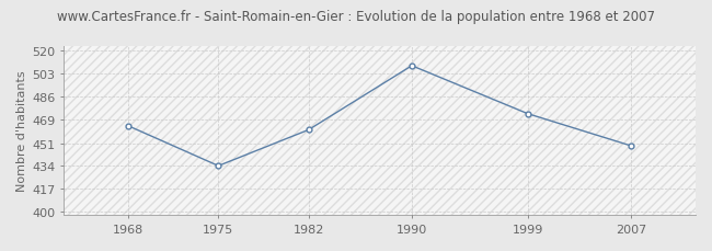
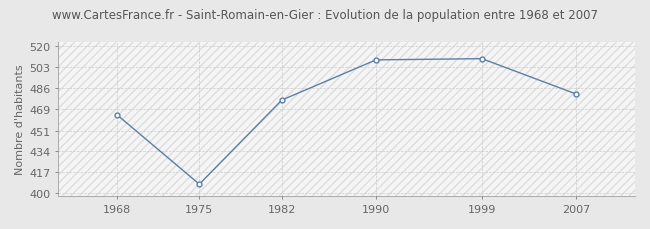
1975: 434 -> 407
1982: 461 -> 476
1999: 473 -> 510
2007: 449 -> 481
